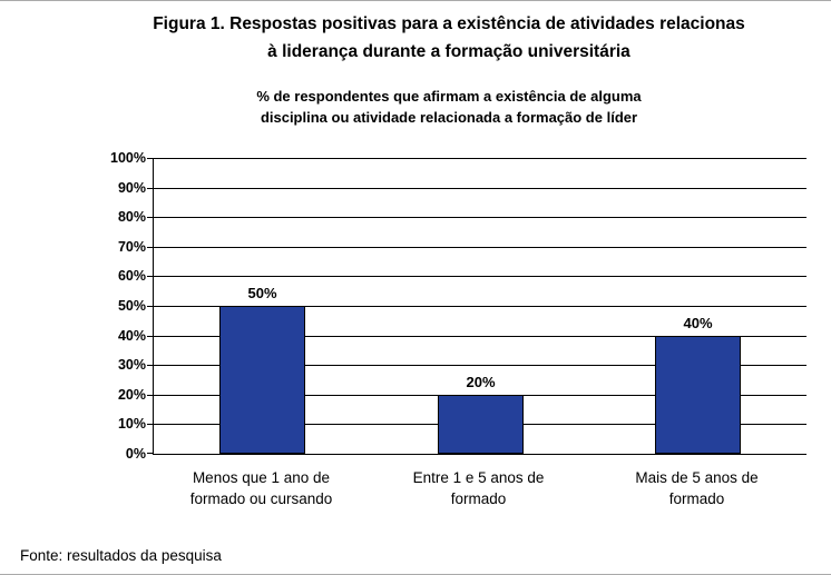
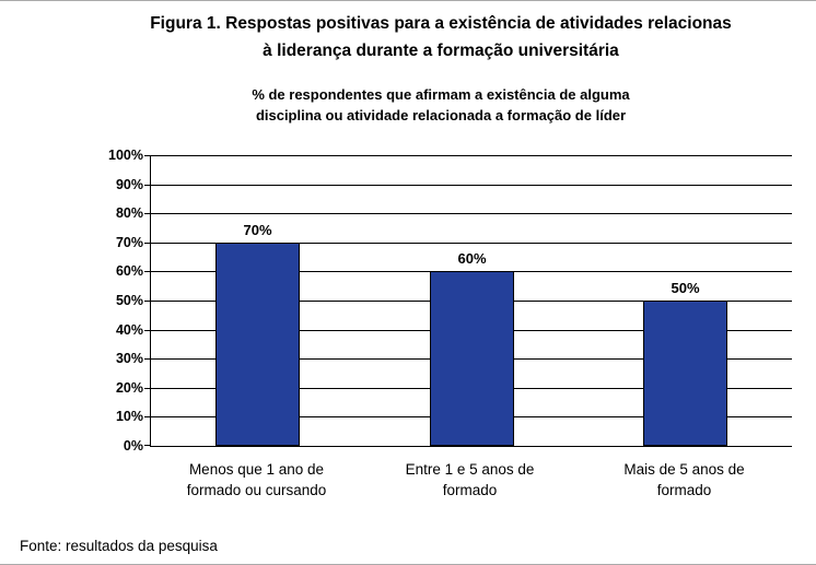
Menos que 1 ano de formado ou cursando: 50% -> 70%
Entre 1 e 5 anos de formado: 20% -> 60%
Mais de 5 anos de formado: 40% -> 50%
